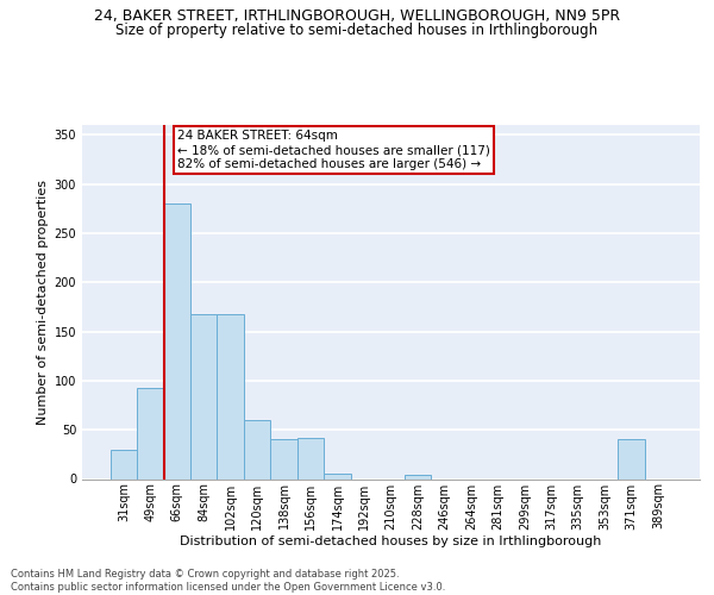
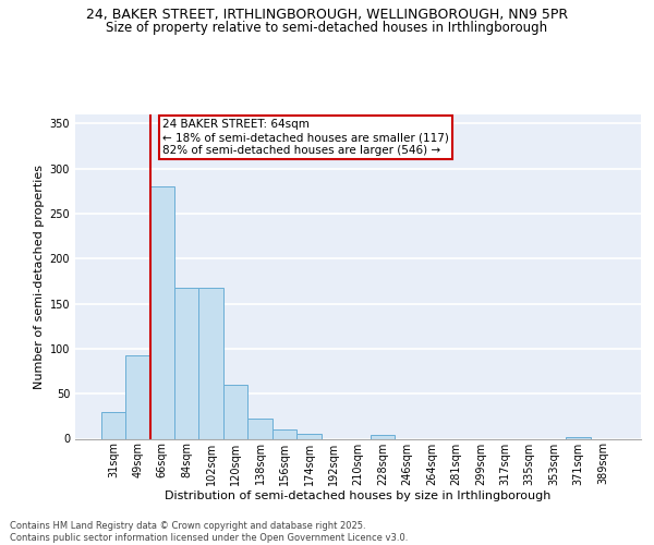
138sqm: 40 -> 22
156sqm: 42 -> 10
371sqm: 40 -> 2
